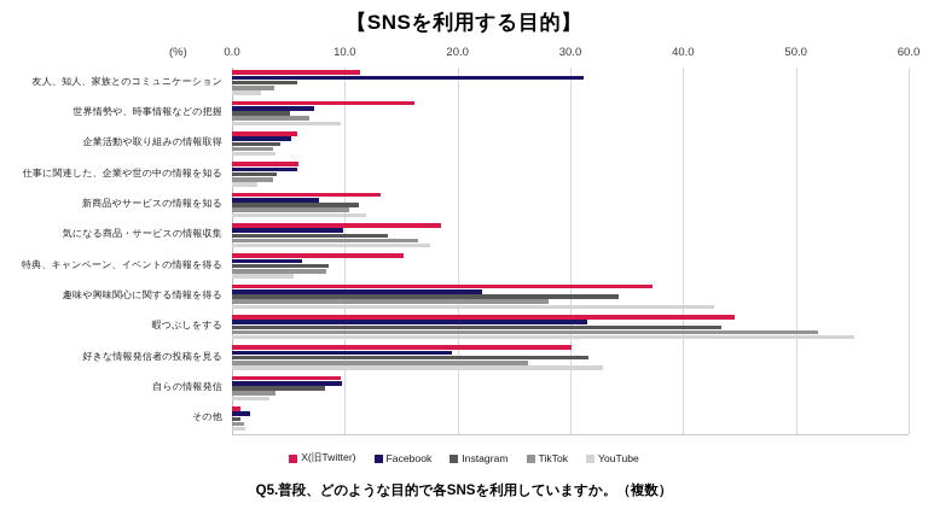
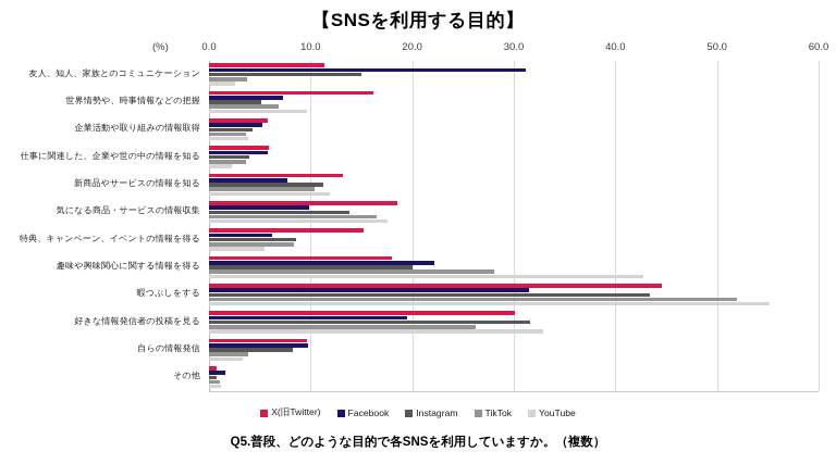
Instagram/友人、知人、家族とのコミュニケーション: 6 -> 15
X(旧Twitter)/趣味や興味関心に関する情報を得る: 37 -> 18
Instagram/趣味や興味関心に関する情報を得る: 34 -> 20
